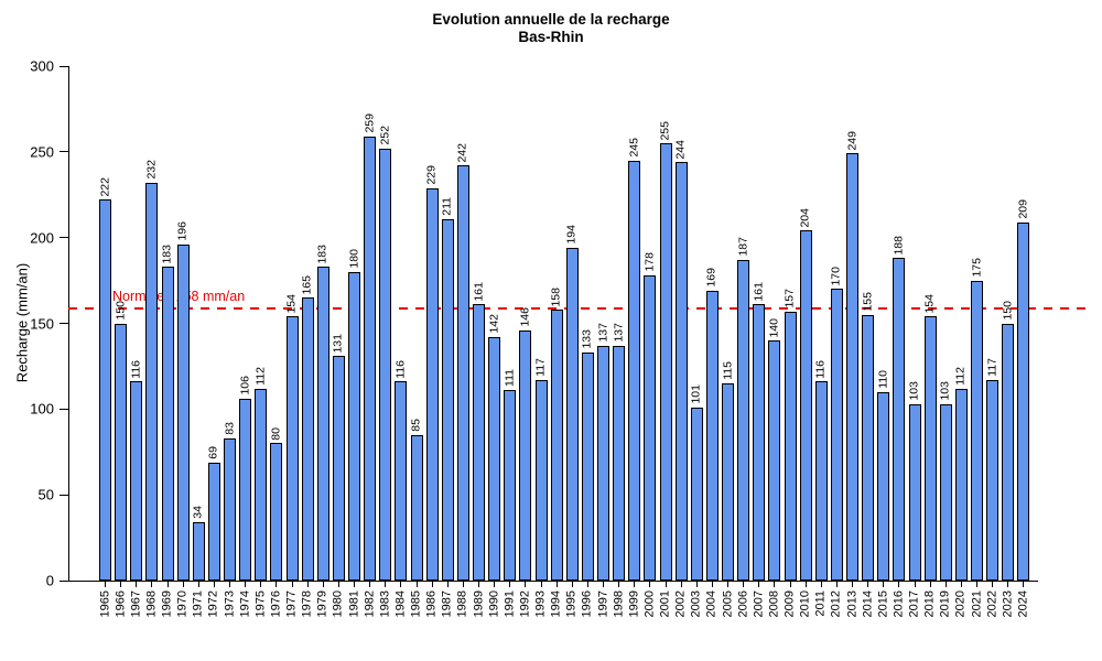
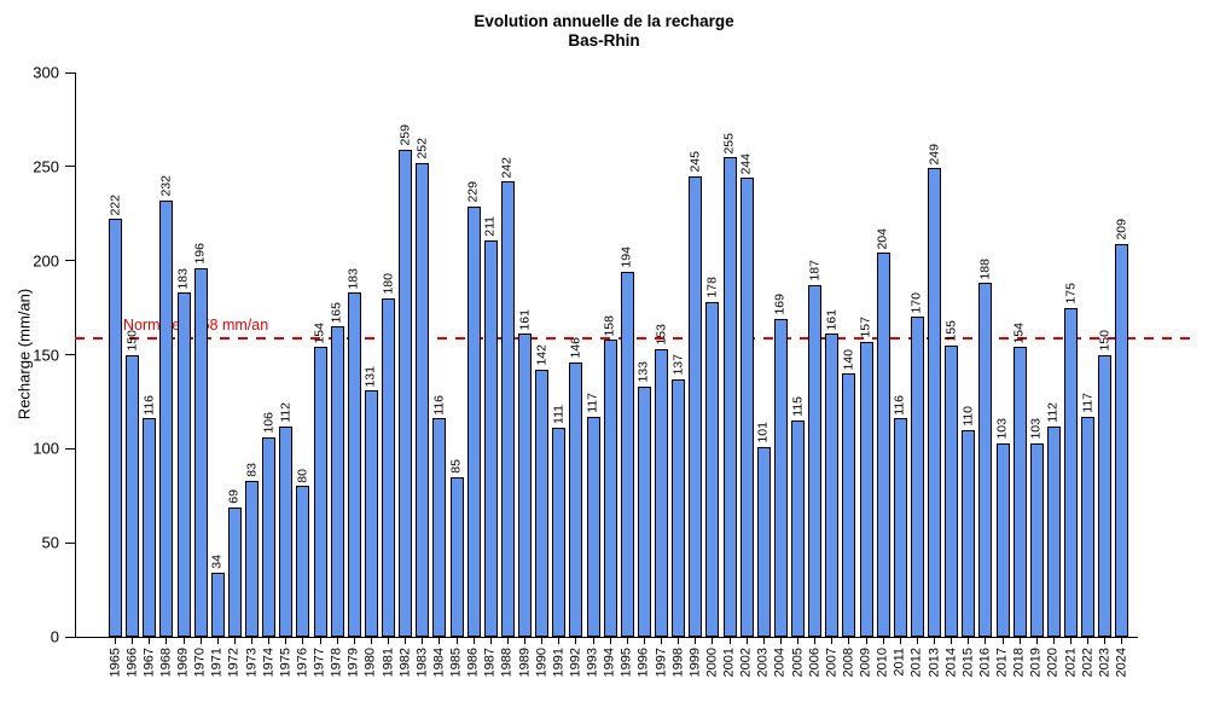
1997: 137 -> 153
